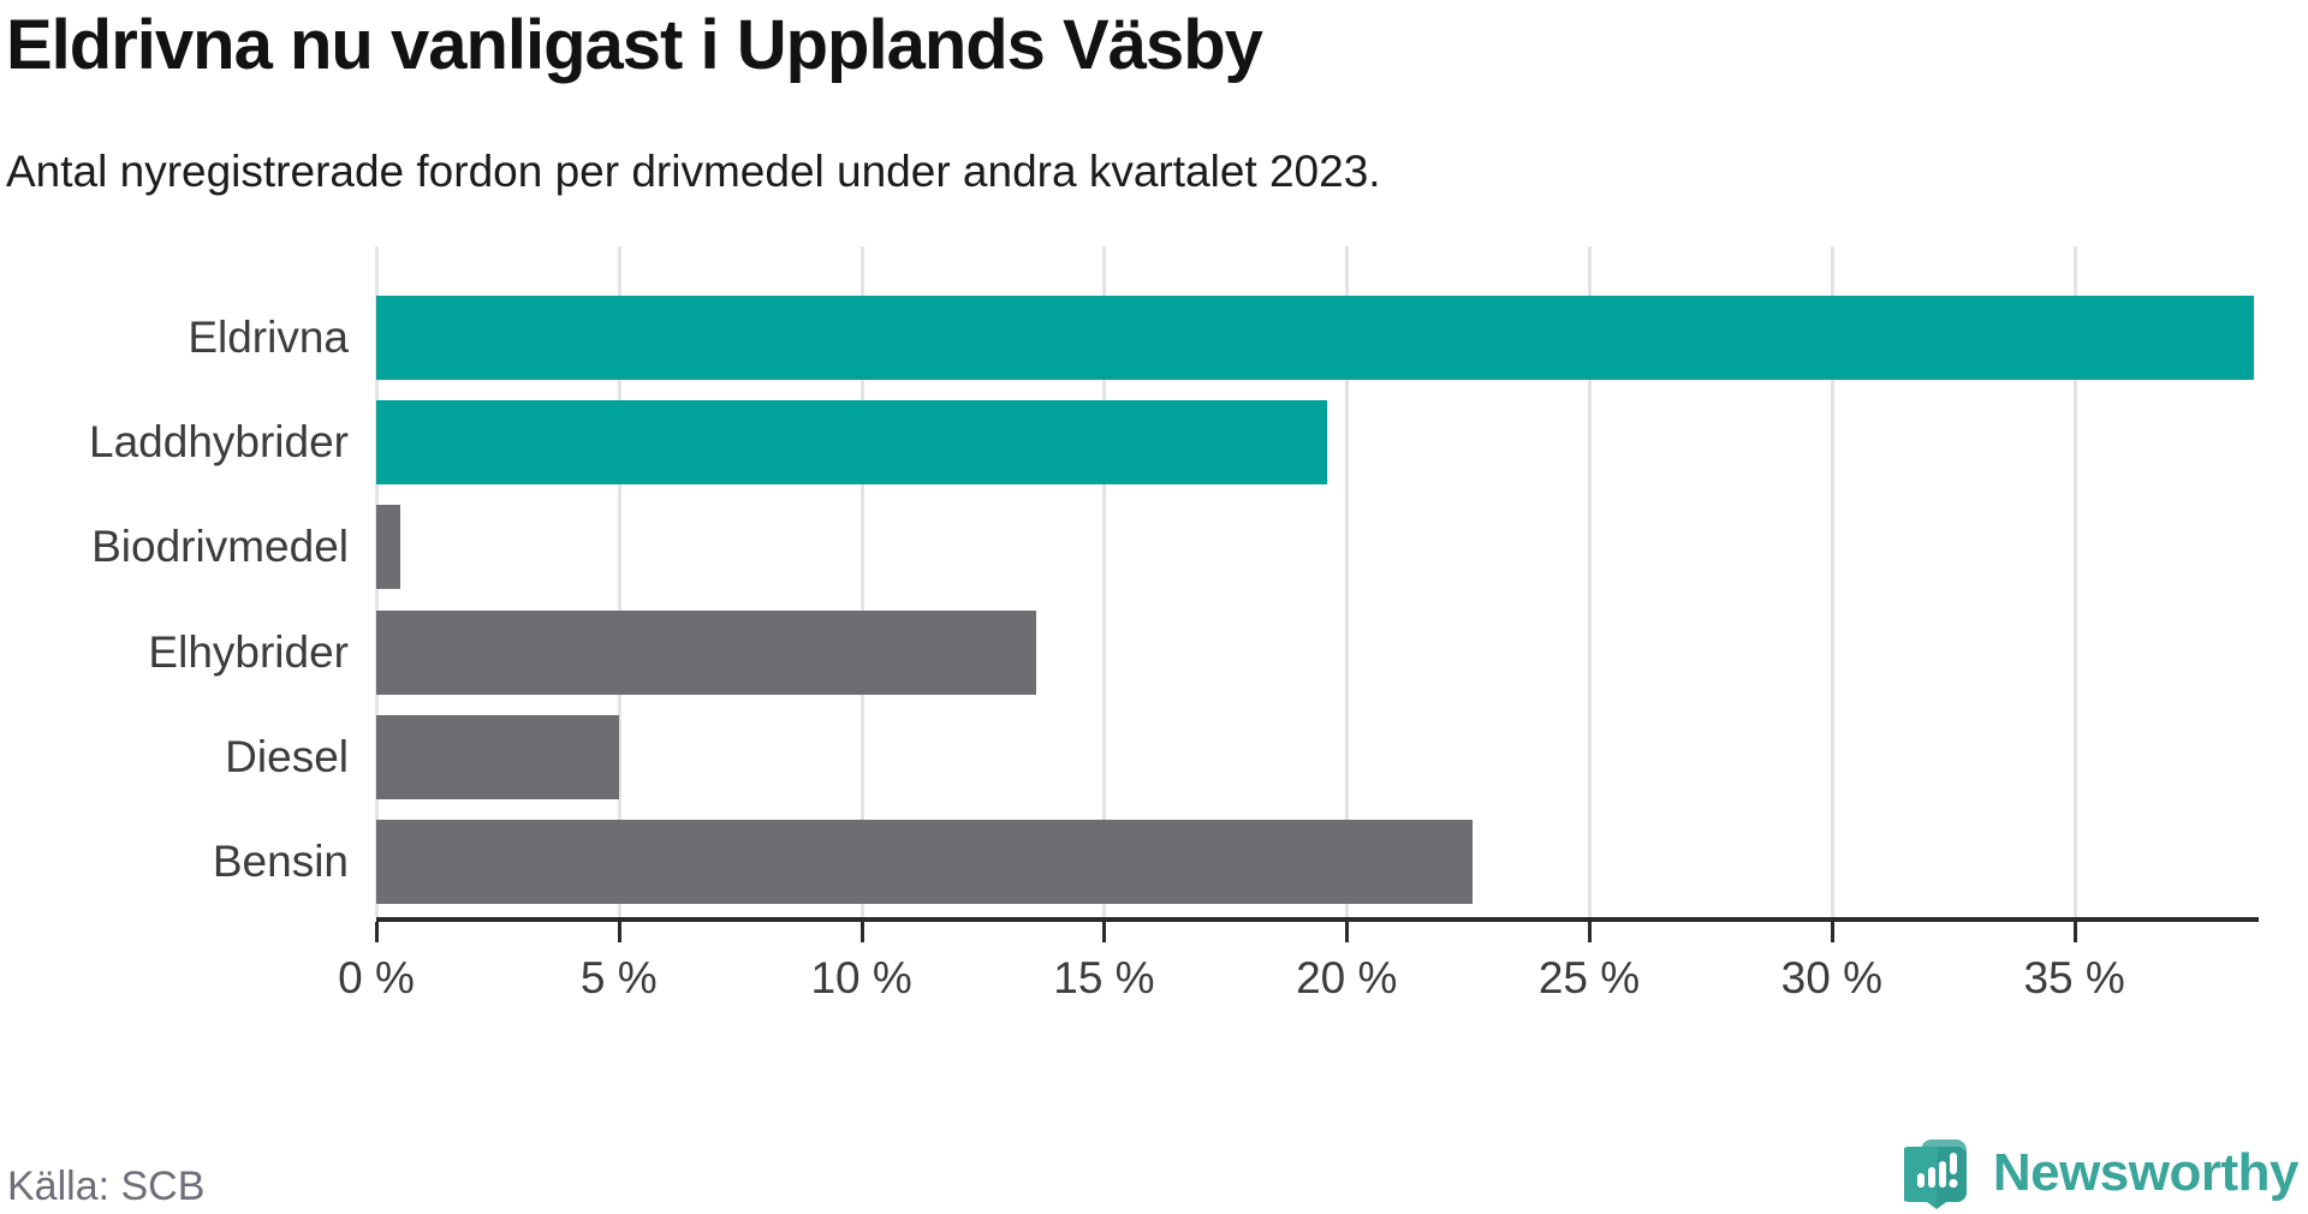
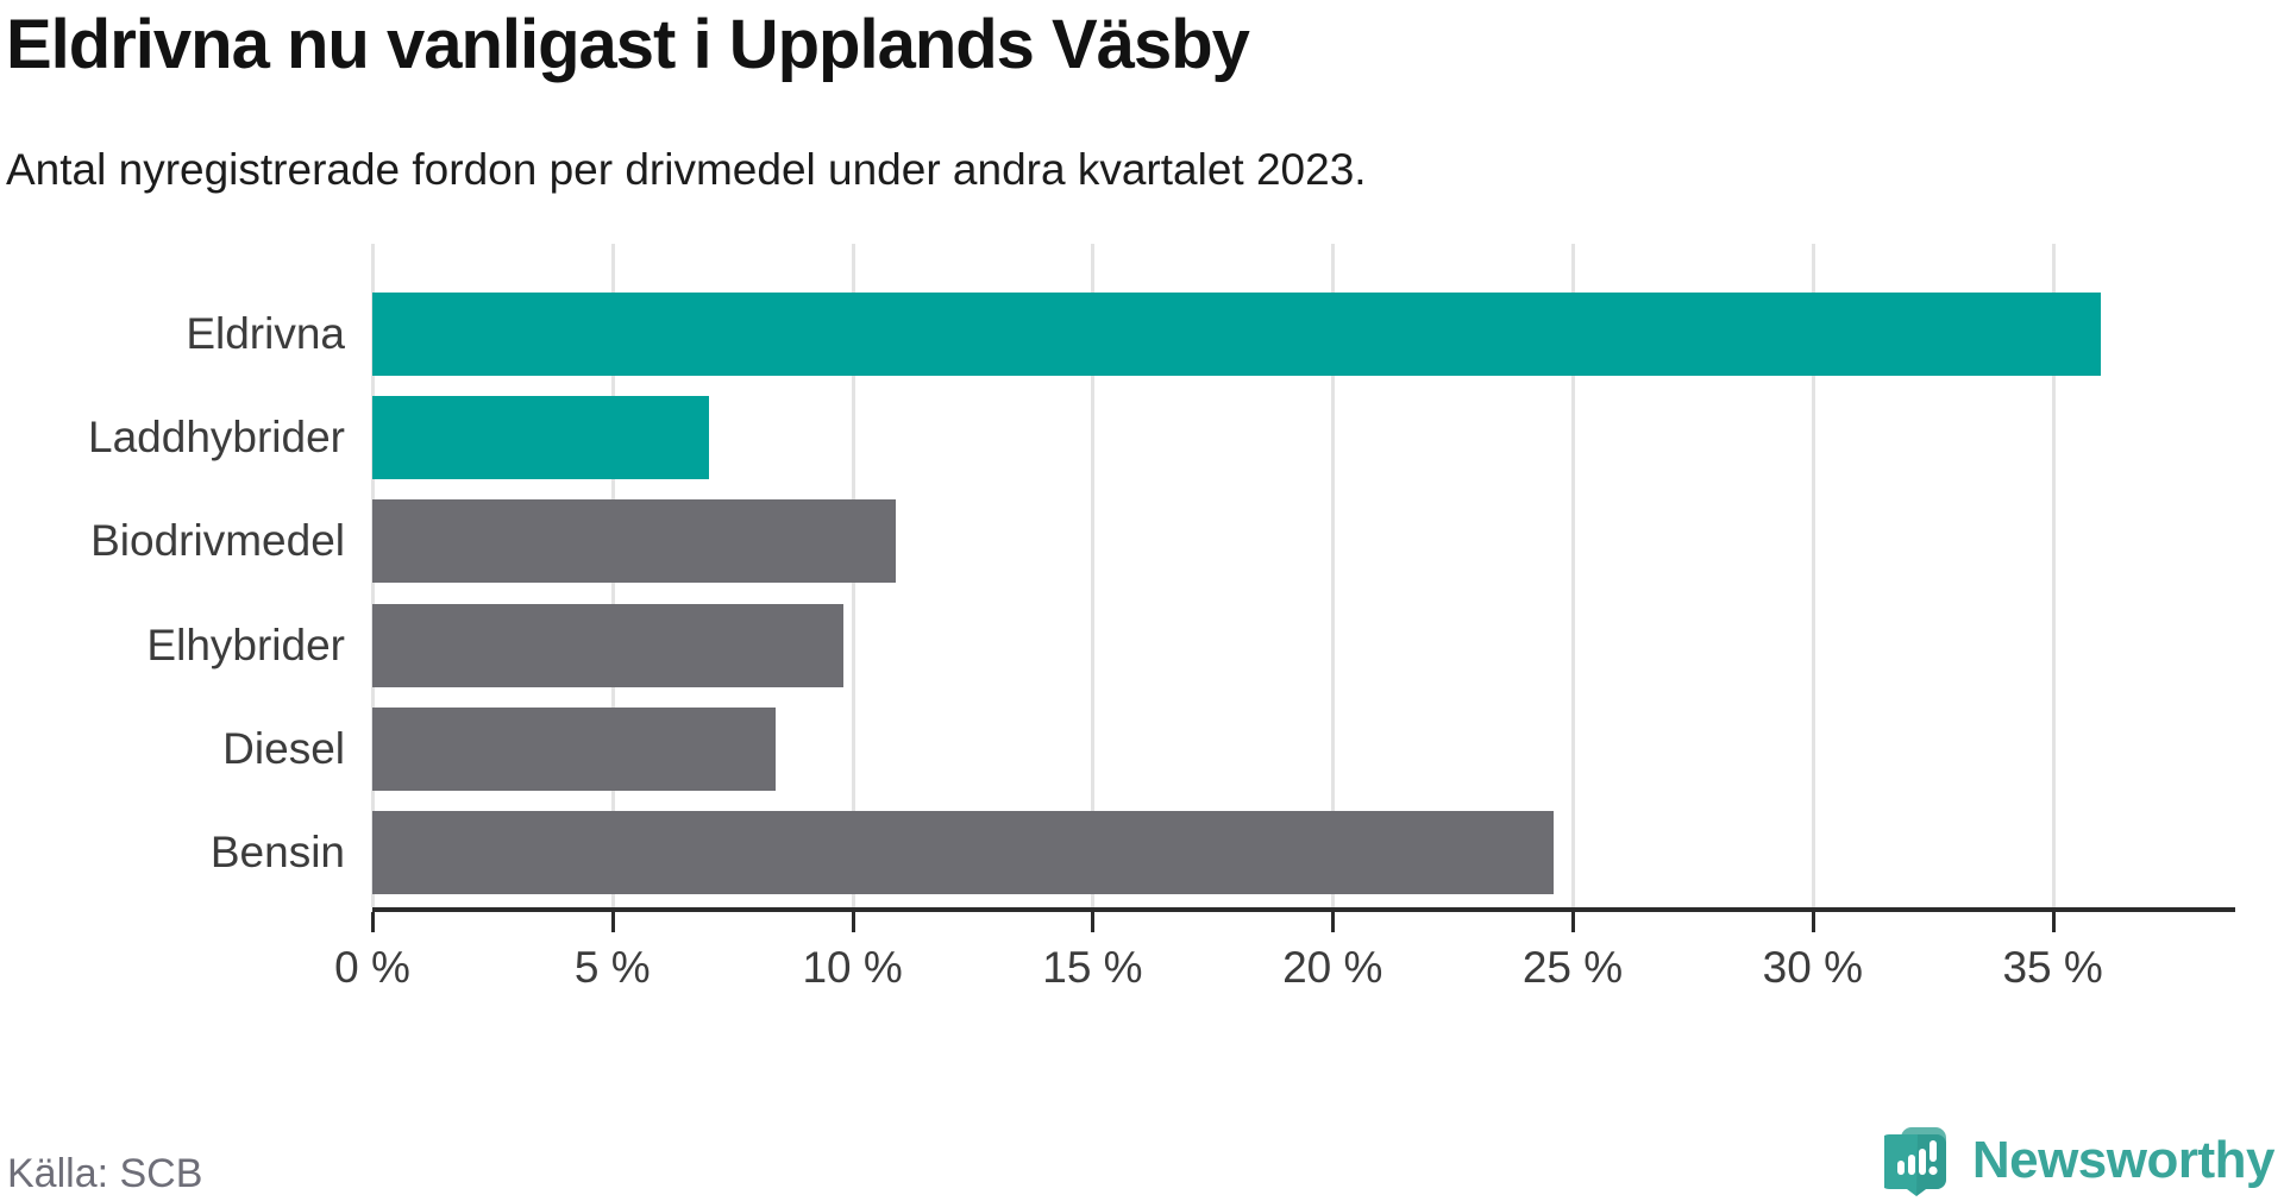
Eldrivna: 38.7% -> 36.0%
Laddhybrider: 19.6% -> 7.0%
Biodrivmedel: 0.5% -> 10.9%
Elhybrider: 13.6% -> 9.8%
Diesel: 5.0% -> 8.4%
Bensin: 22.6% -> 24.6%
